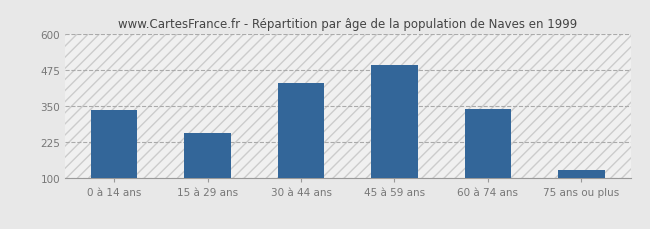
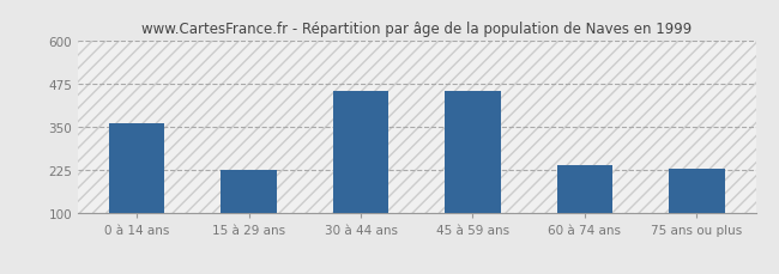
0 à 14 ans: 335 -> 360
15 à 29 ans: 255 -> 225
30 à 44 ans: 430 -> 455
45 à 59 ans: 490 -> 455
60 à 74 ans: 340 -> 240
75 ans ou plus: 130 -> 230
